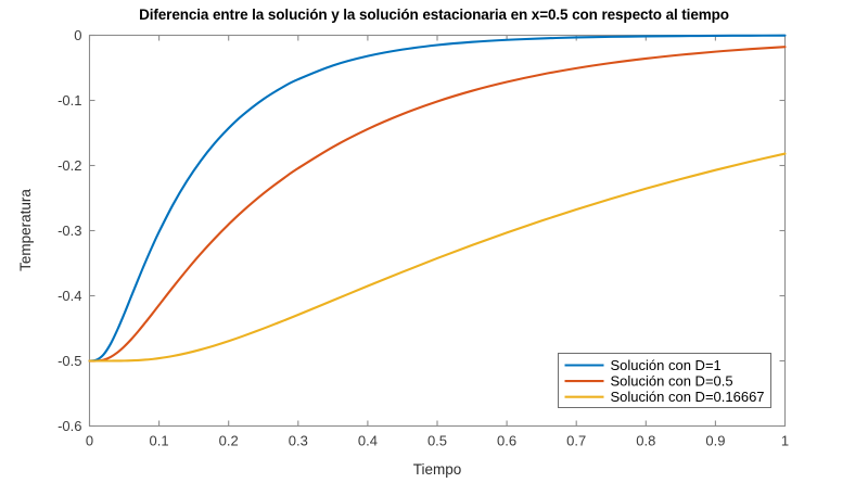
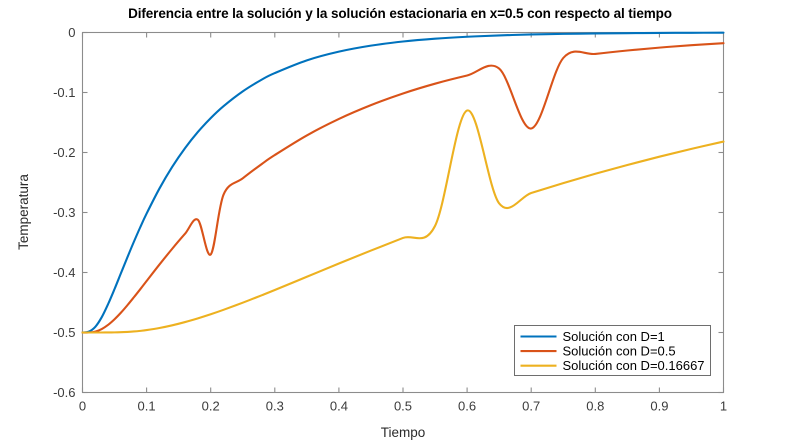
Solución con D=0.5/0.2: -0.29 -> -0.37
Solución con D=0.16667/0.6: -0.30 -> -0.13
Solución con D=0.5/0.7: -0.05 -> -0.16
